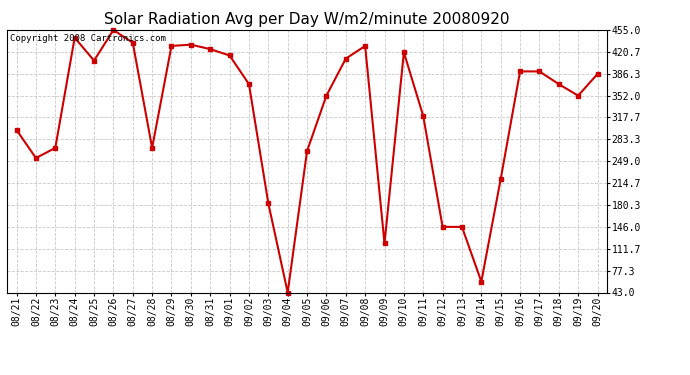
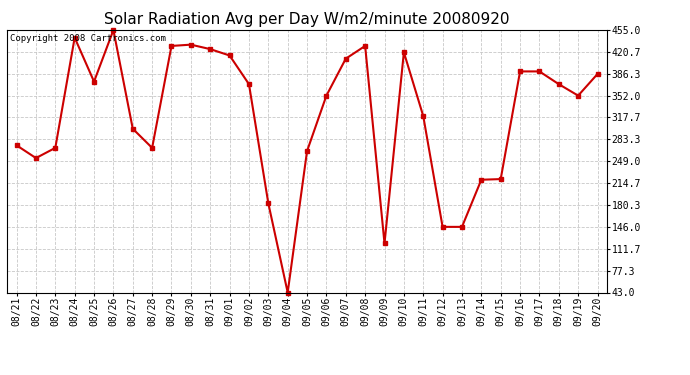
08/21: 298 -> 274
08/25: 407 -> 374
08/27: 435 -> 300
09/14: 60 -> 220
